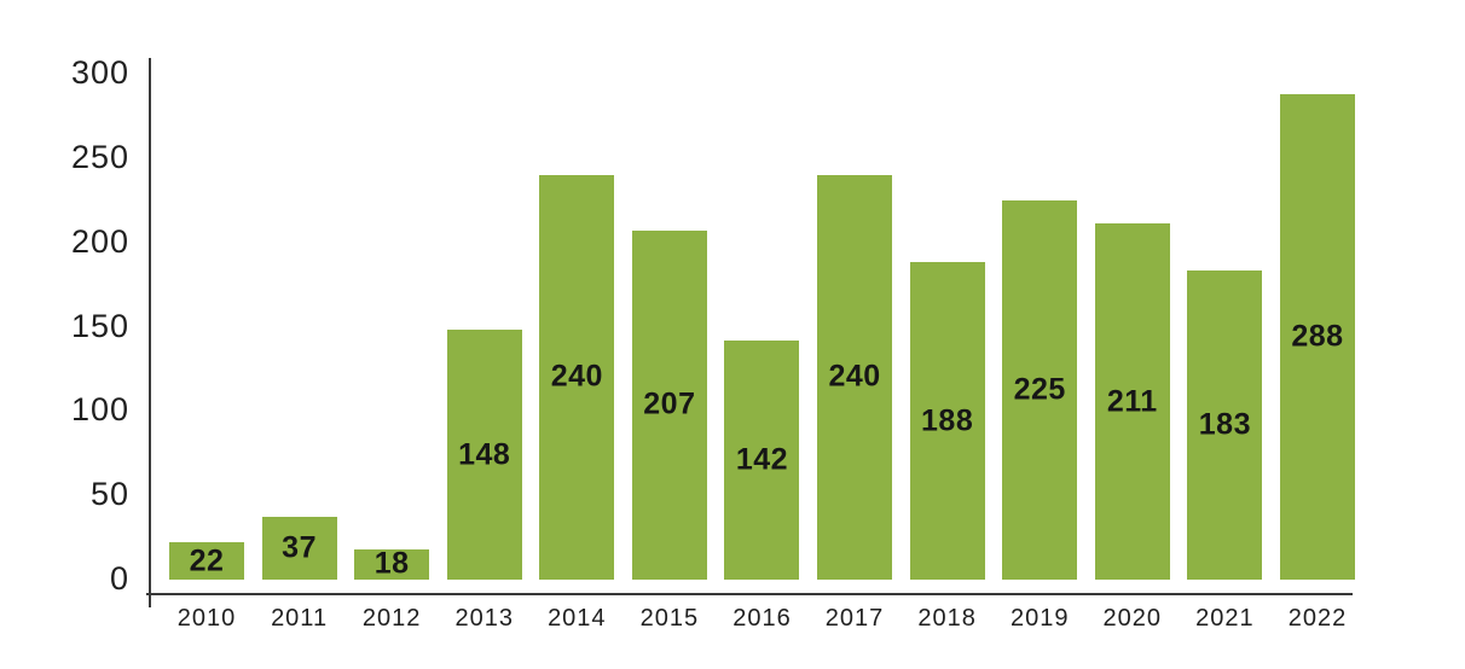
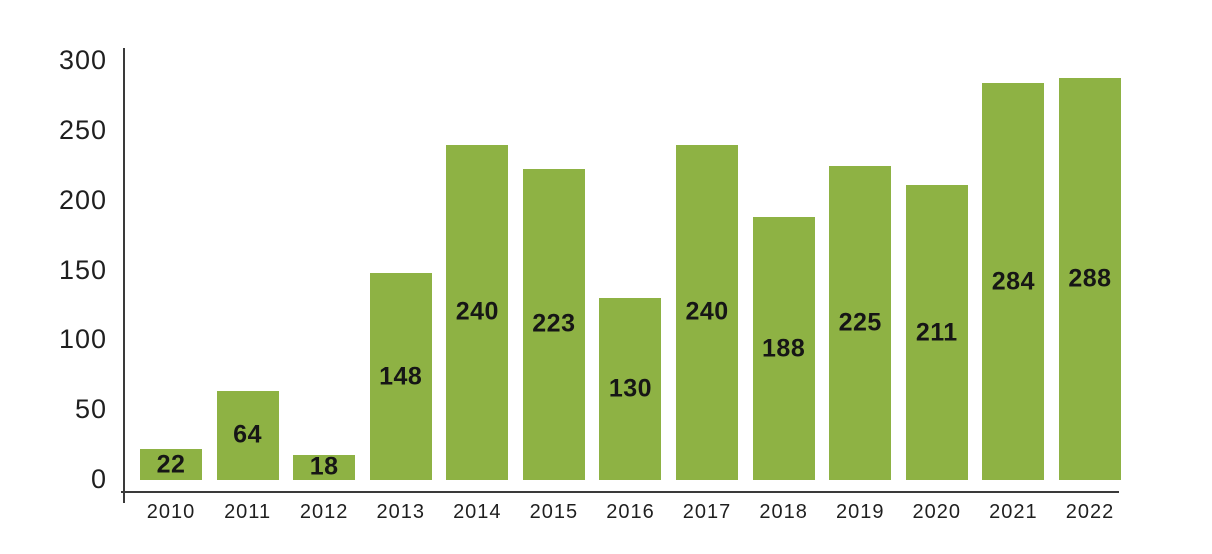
2011: 37 -> 64
2015: 207 -> 223
2016: 142 -> 130
2021: 183 -> 284
